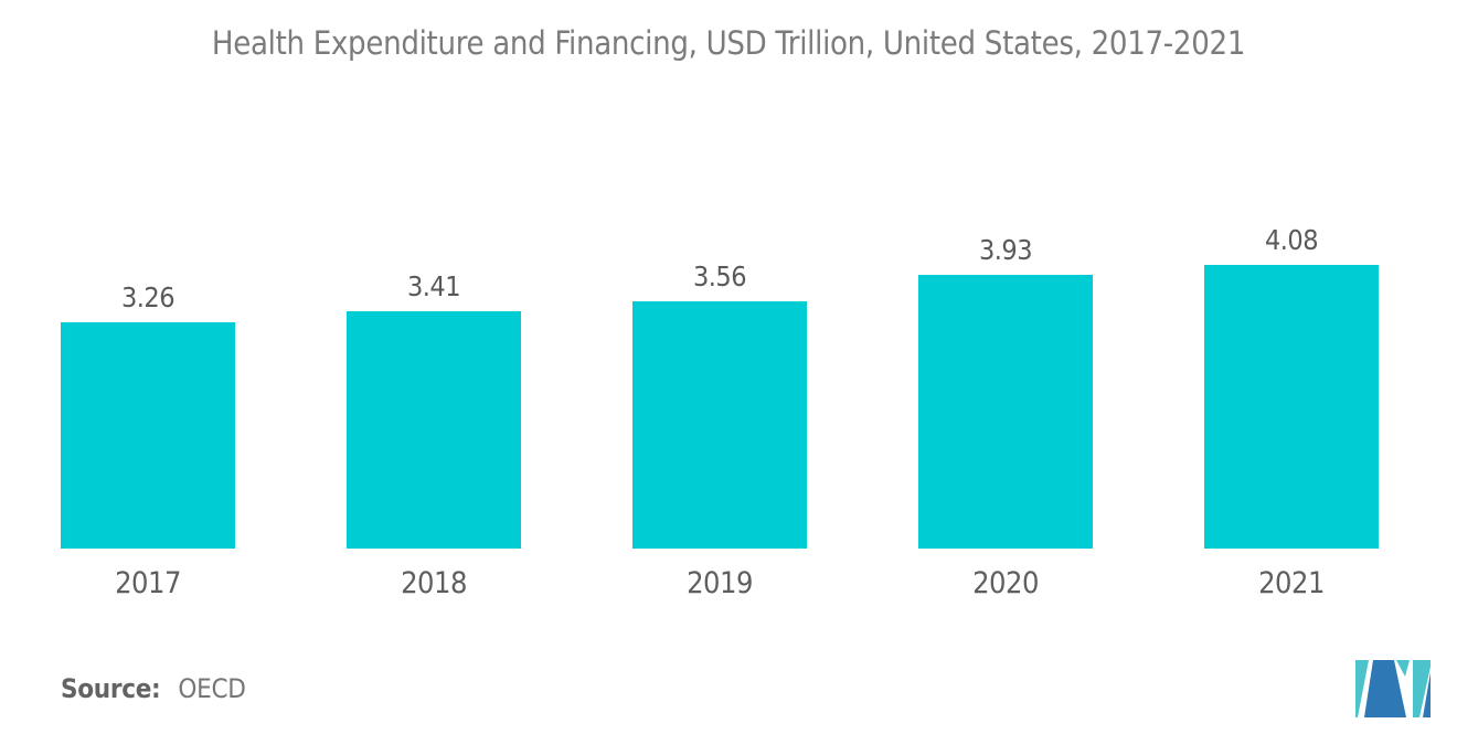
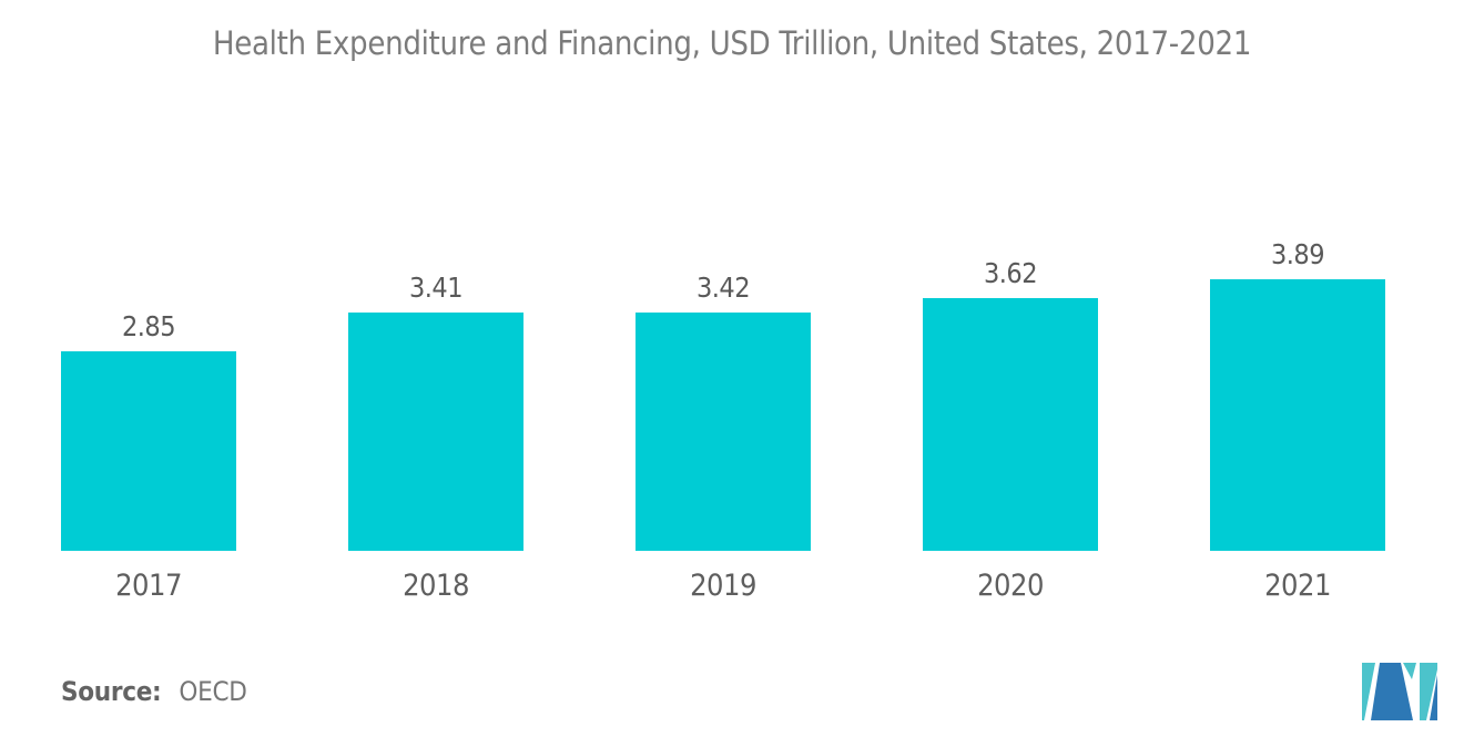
2017: 3.26 -> 2.85
2019: 3.56 -> 3.42
2020: 3.93 -> 3.62
2021: 4.08 -> 3.89
